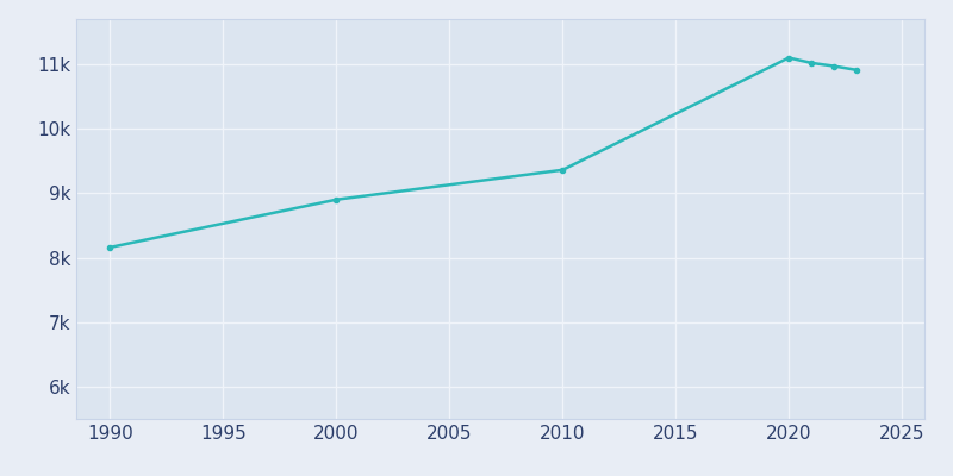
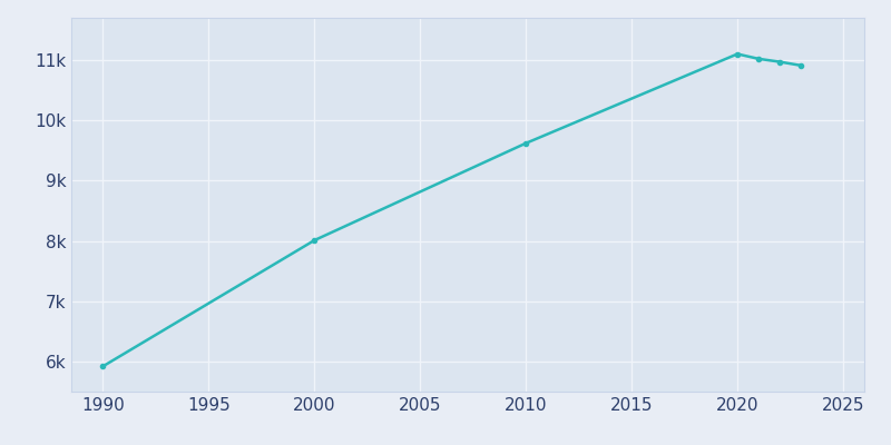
1990: 8.16k -> 5.92k
2000: 8.90k -> 8.01k
2010: 9.36k -> 9.62k
